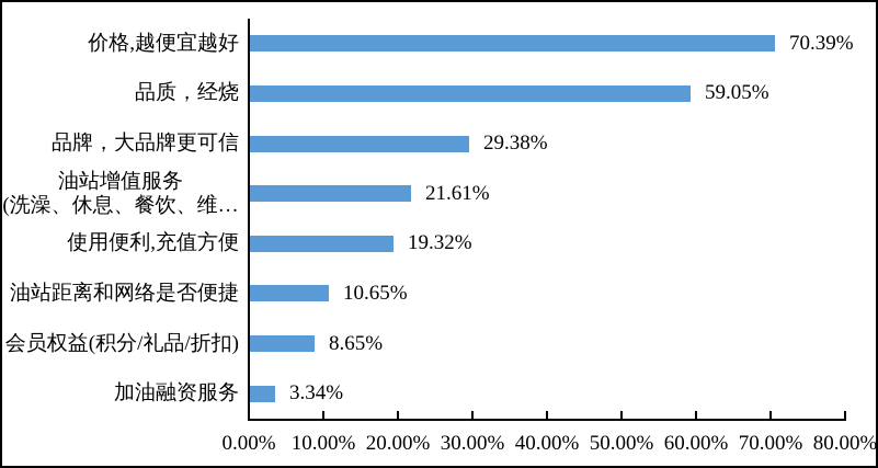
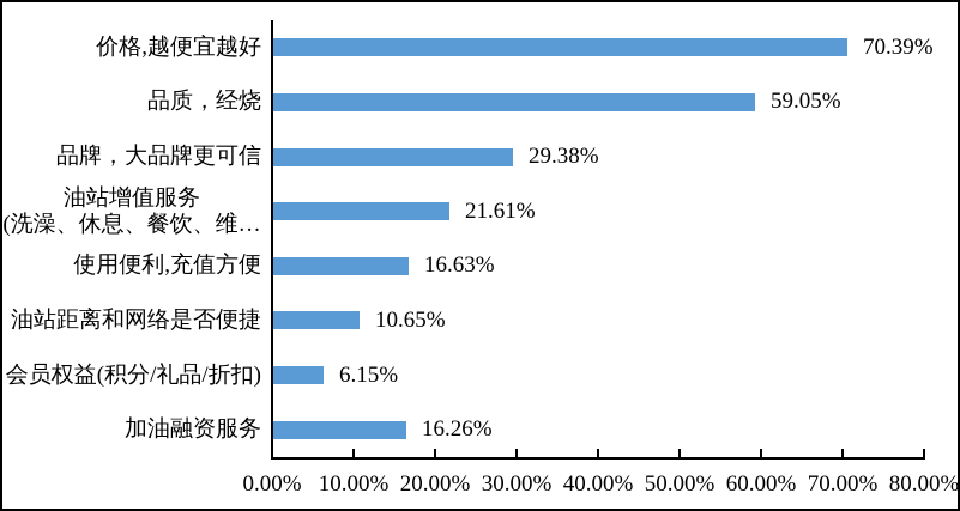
使用便利,充值方便: 19.32% -> 16.63%
会员权益(积分/礼品/折扣): 8.65% -> 6.15%
加油融资服务: 3.34% -> 16.26%
